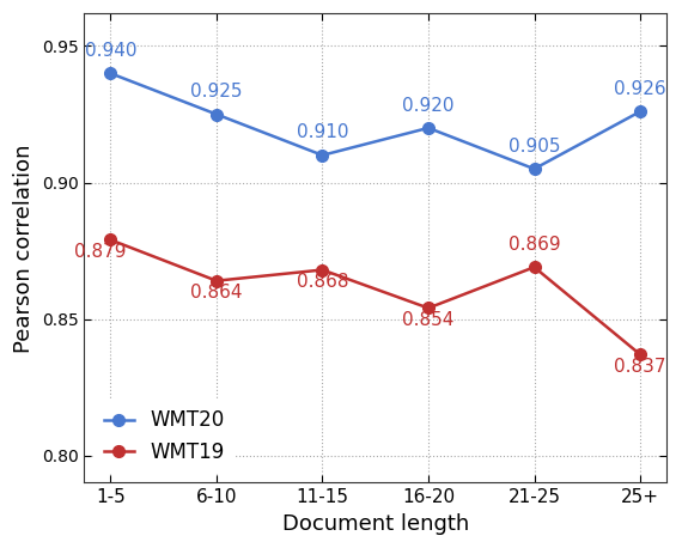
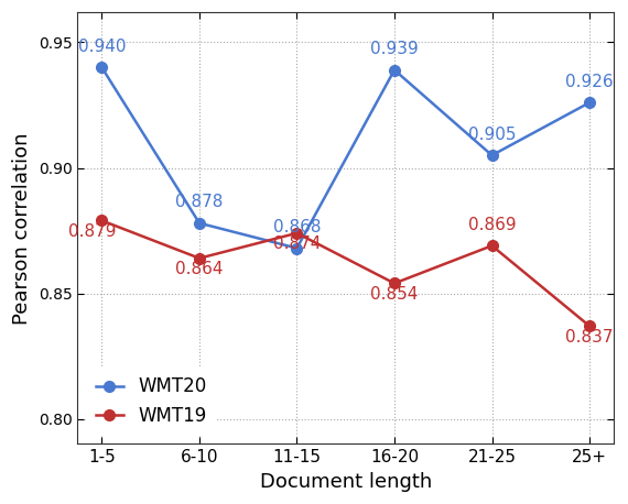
WMT20/6-10: 0.925 -> 0.878
WMT20/11-15: 0.910 -> 0.868
WMT19/11-15: 0.868 -> 0.874
WMT20/16-20: 0.920 -> 0.939
